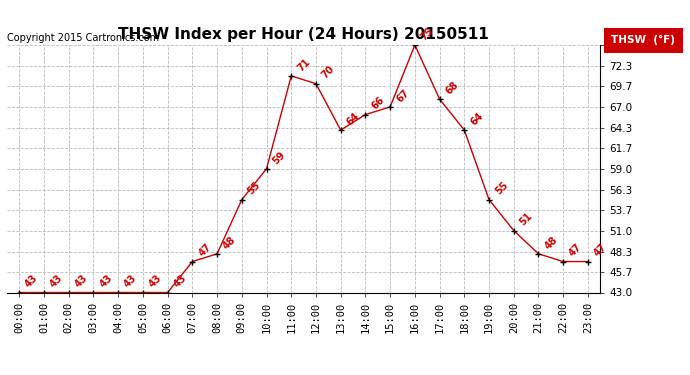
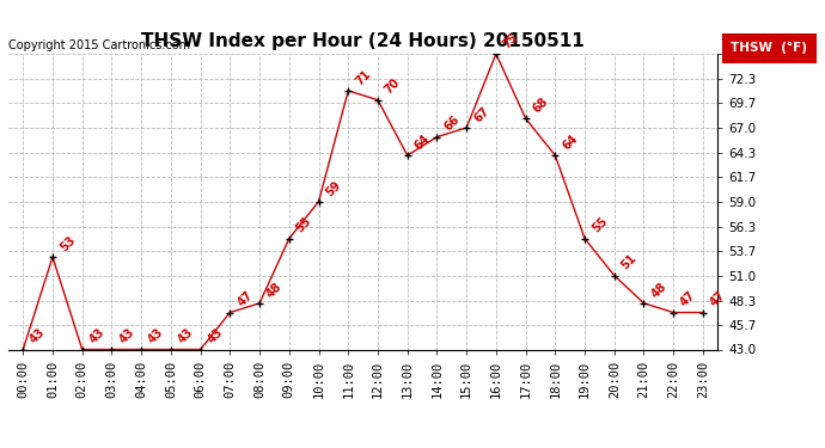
01:00: 43 -> 53
